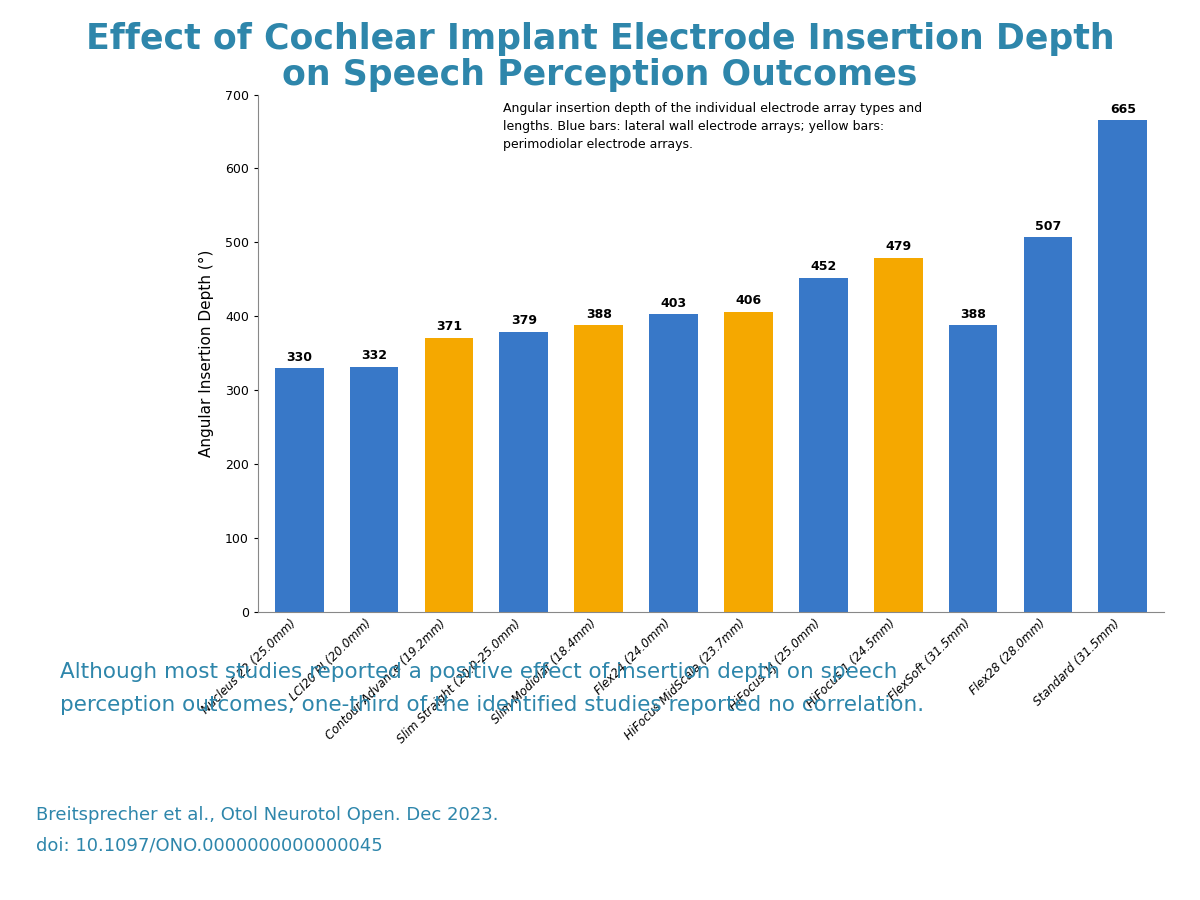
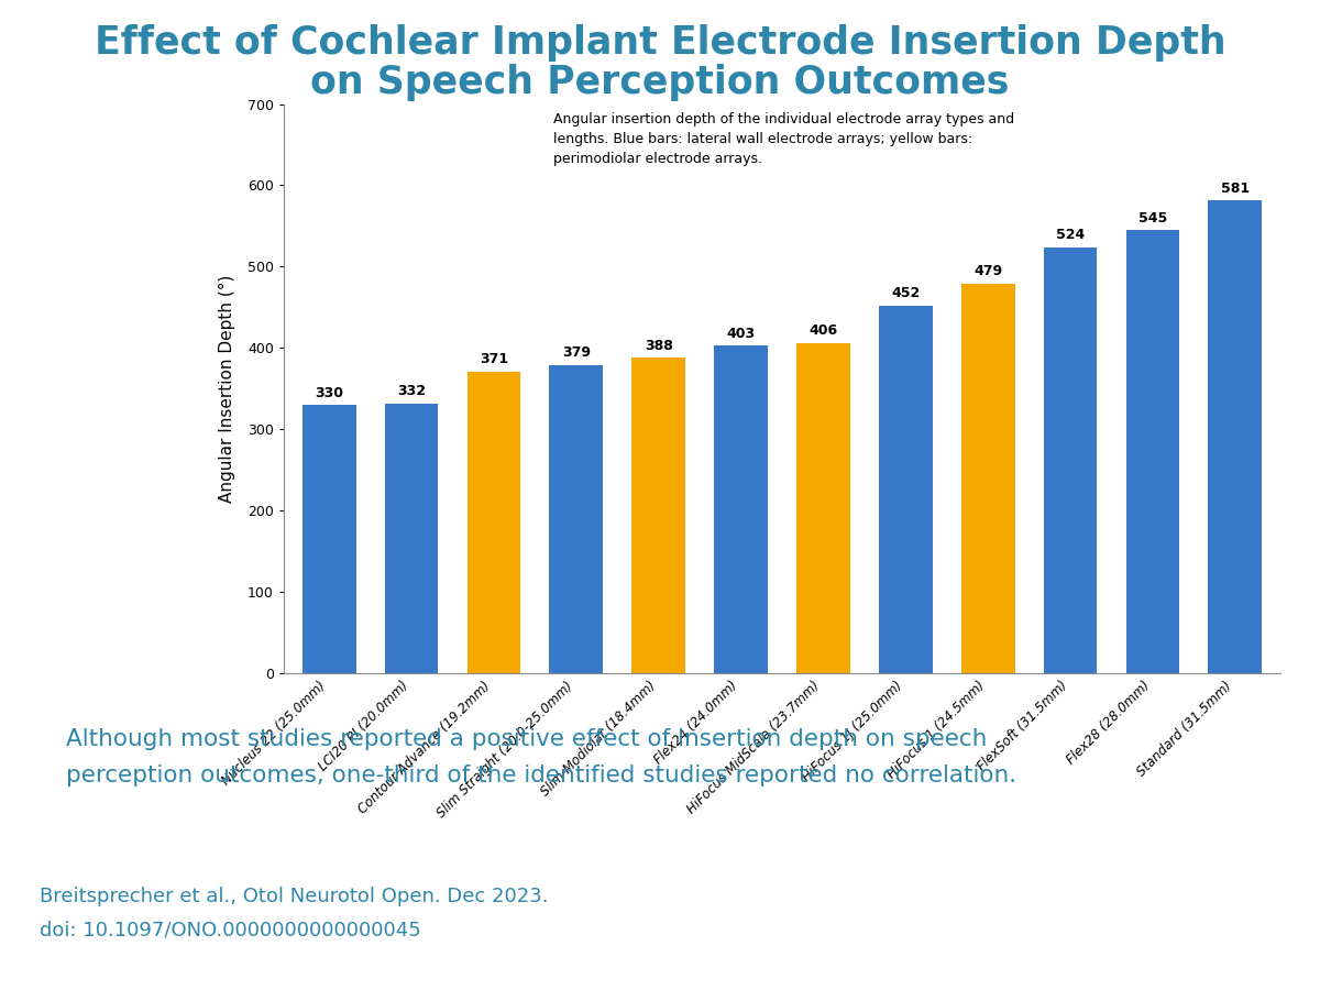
FlexSoft (31.5mm): 388 -> 524
Flex28 (28.0mm): 507 -> 545
Standard (31.5mm): 665 -> 581
